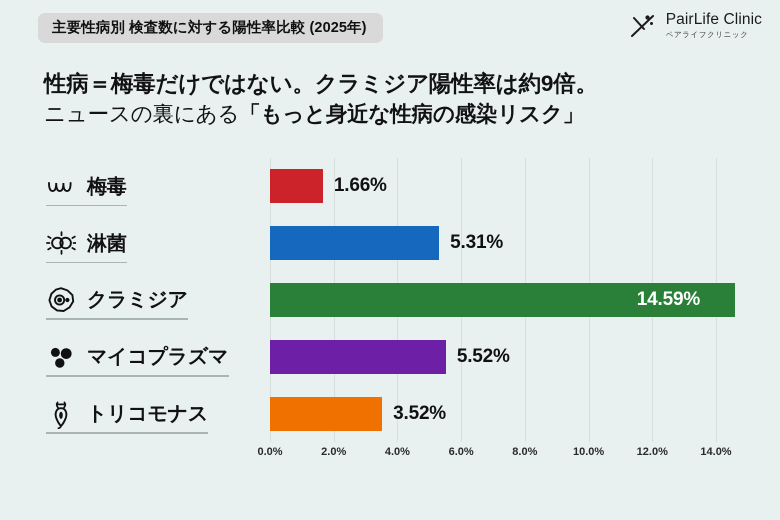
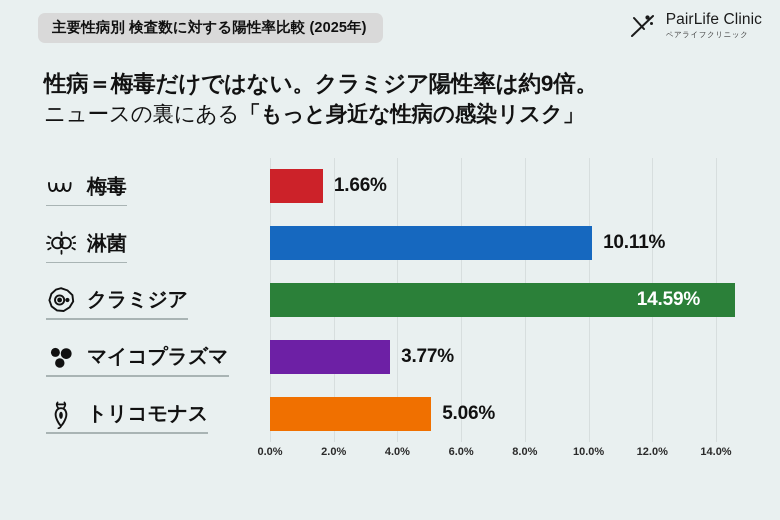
淋菌: 5.31% -> 10.11%
マイコプラズマ: 5.52% -> 3.77%
トリコモナス: 3.52% -> 5.06%
